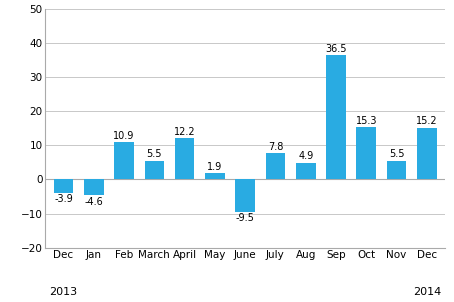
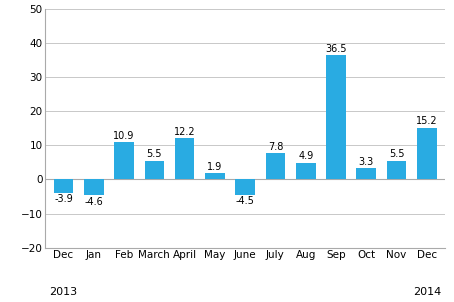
June: -9.5 -> -4.5
Oct: 15.3 -> 3.3
